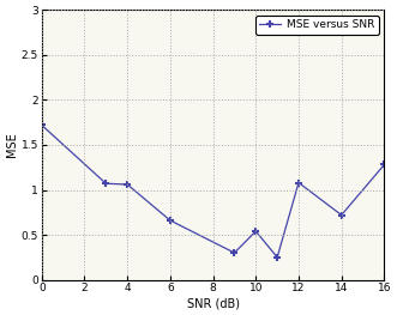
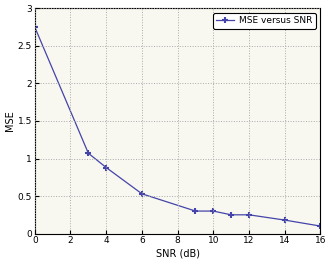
0: 1.72 -> 2.75
4: 1.06 -> 0.88
6: 0.66 -> 0.53
10: 0.54 -> 0.30
12: 1.08 -> 0.25
14: 0.72 -> 0.18
16: 1.28 -> 0.10
